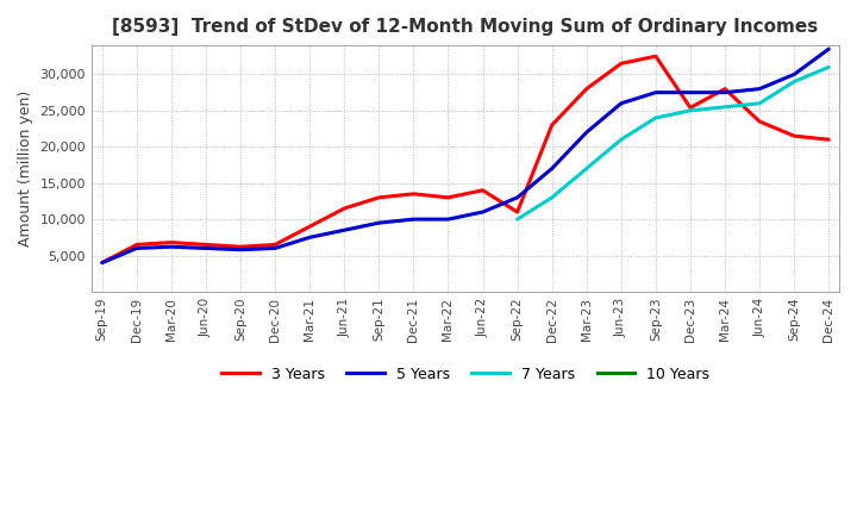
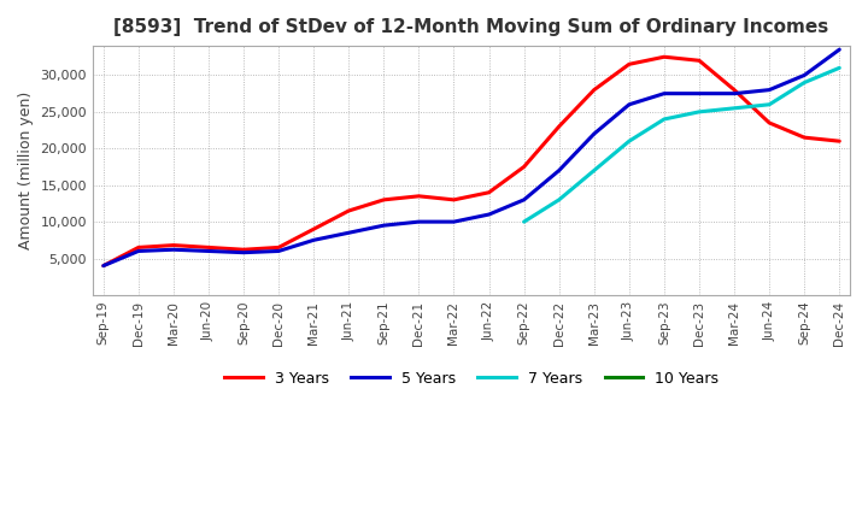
3 Years/Sep-22: 11,000 -> 17,500
3 Years/Dec-23: 25,400 -> 32,000
